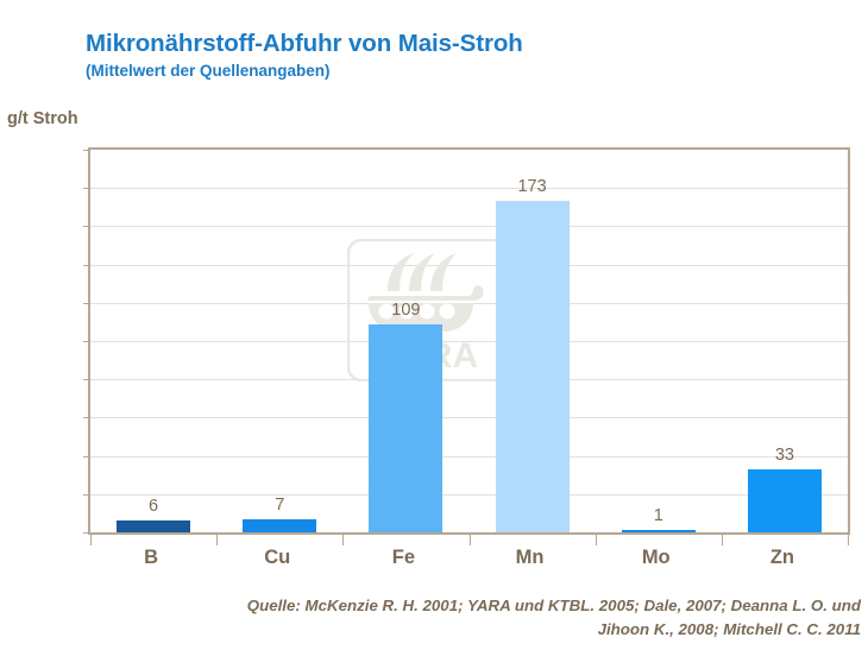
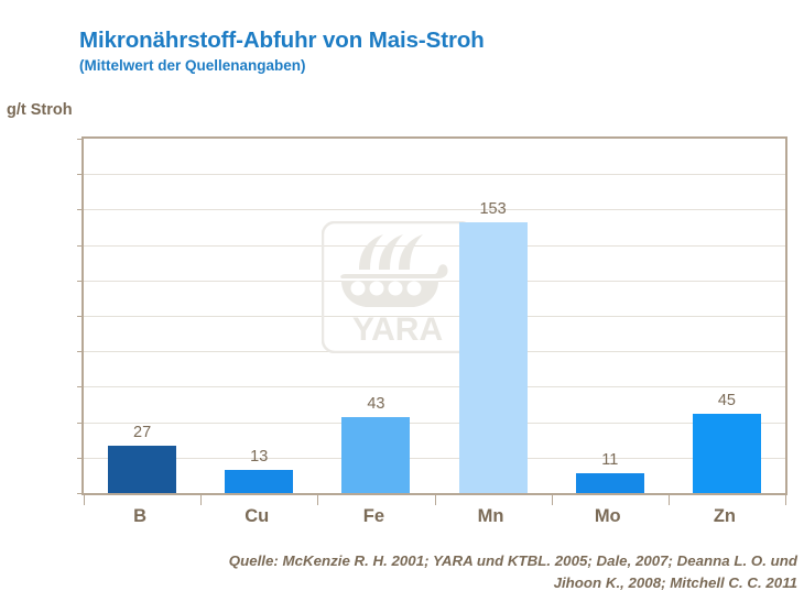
B: 6 -> 27
Cu: 7 -> 13
Fe: 109 -> 43
Mn: 173 -> 153
Mo: 1 -> 11
Zn: 33 -> 45
